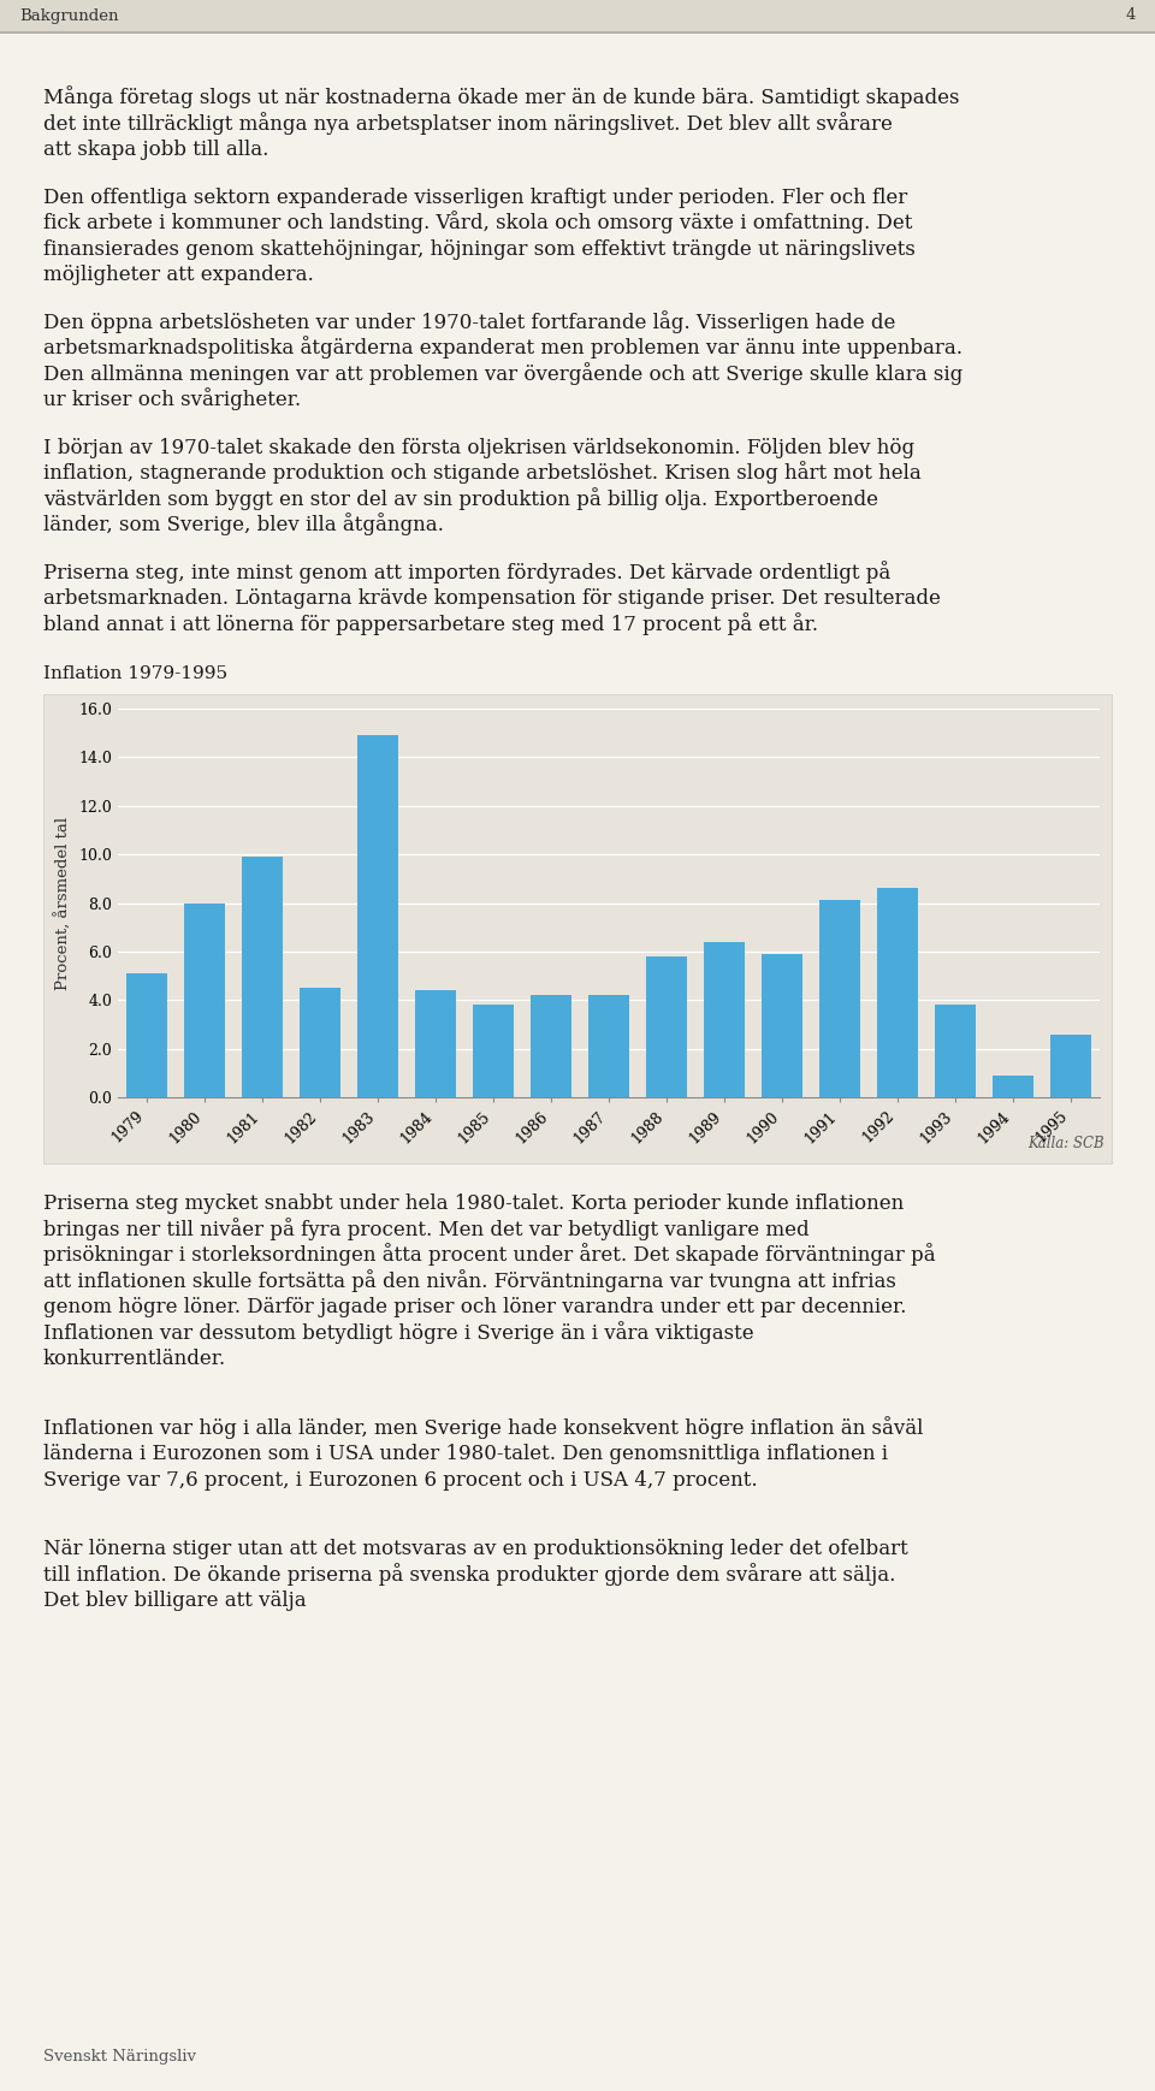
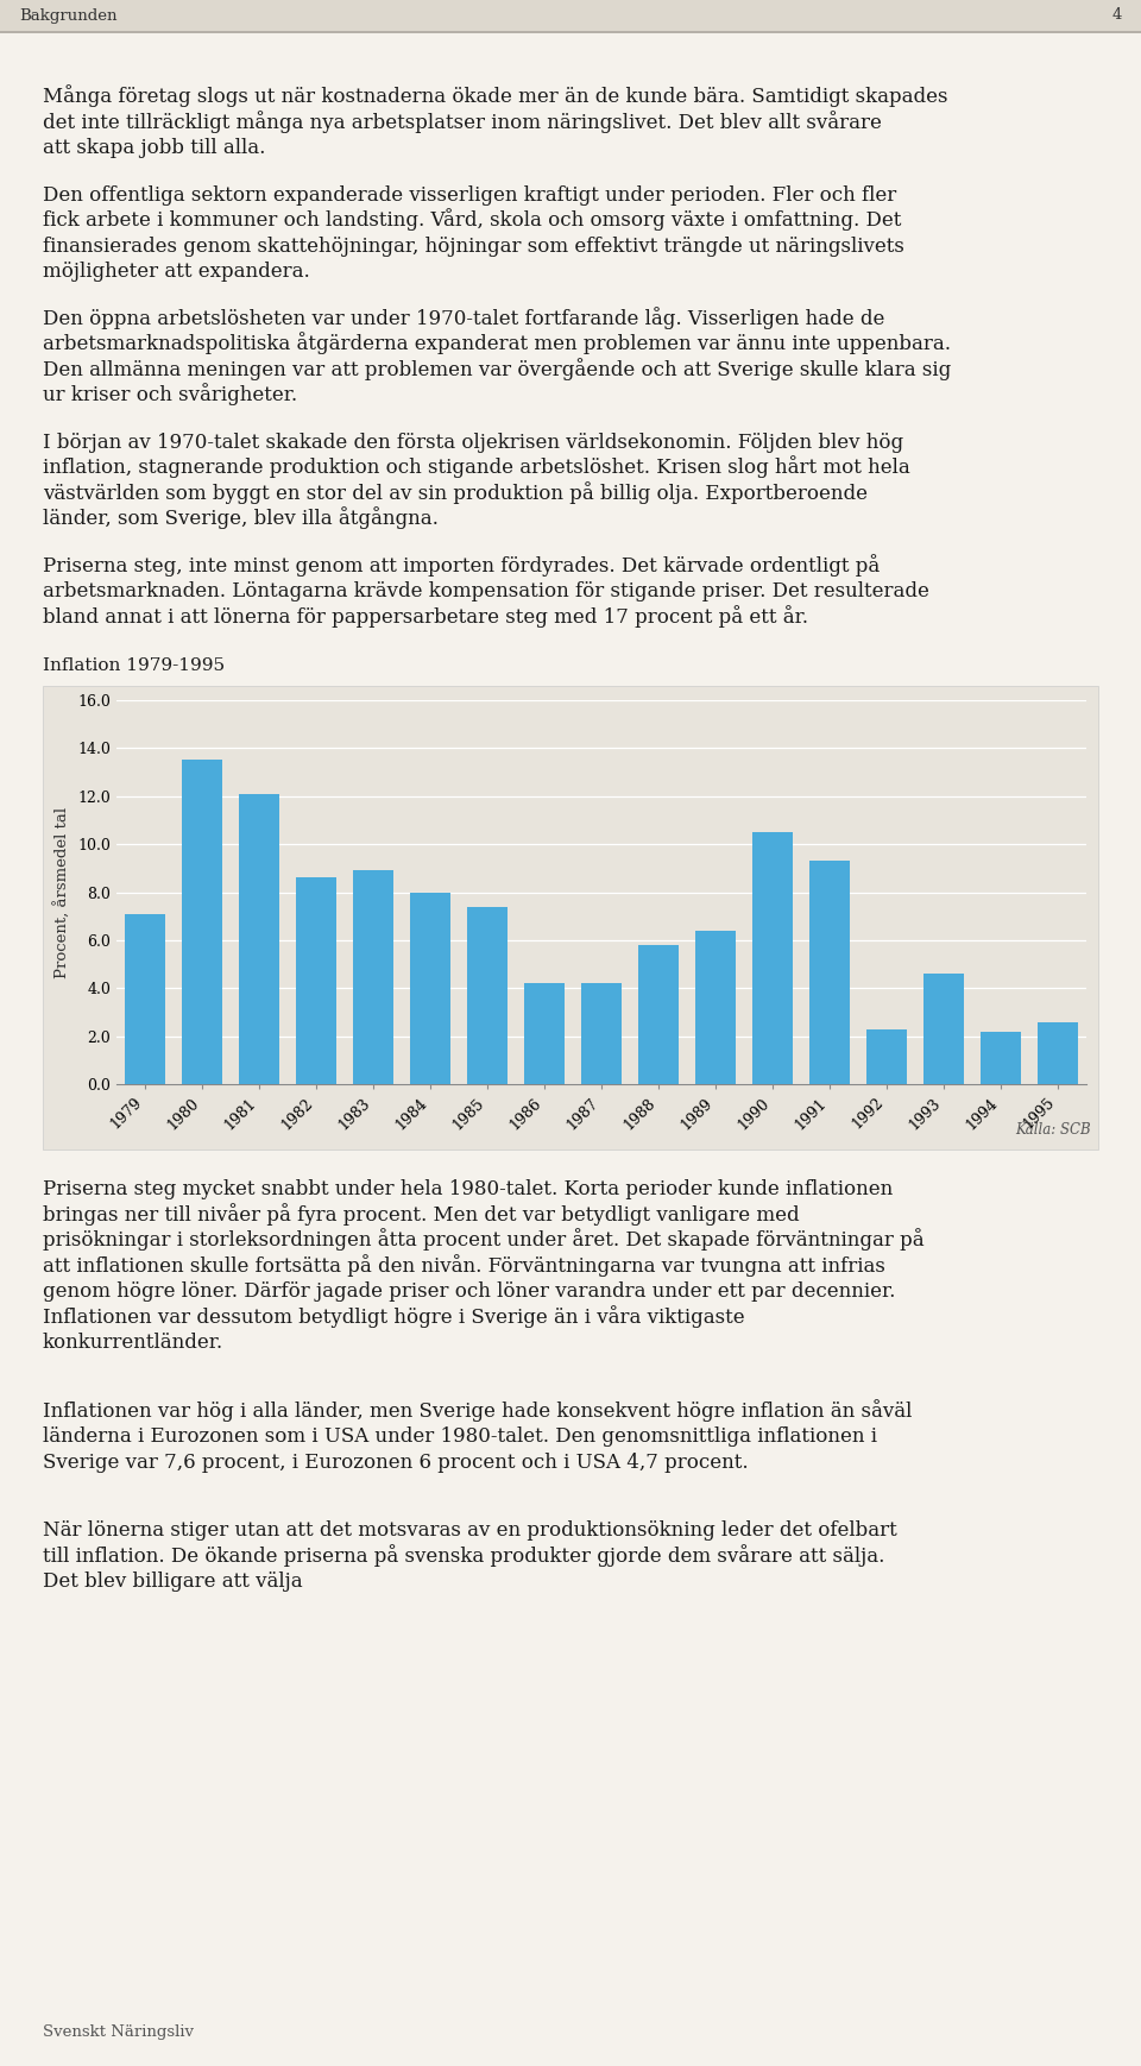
1979: 5.1 -> 7.1
1980: 8.0 -> 13.5
1981: 9.9 -> 12.1
1982: 4.5 -> 8.6
1983: 14.9 -> 8.9
1984: 4.4 -> 8.0
1985: 3.8 -> 7.4
1990: 5.9 -> 10.5
1991: 8.1 -> 9.3
1992: 8.6 -> 2.3
1993: 3.8 -> 4.6
1994: 0.9 -> 2.2
